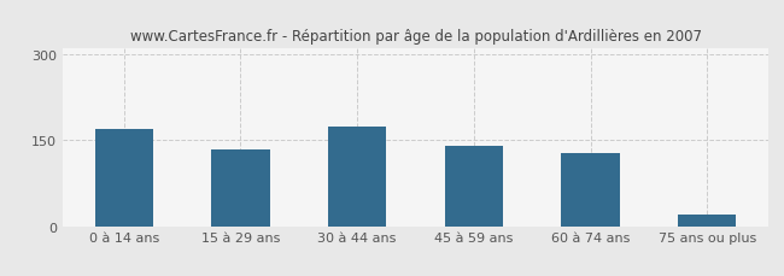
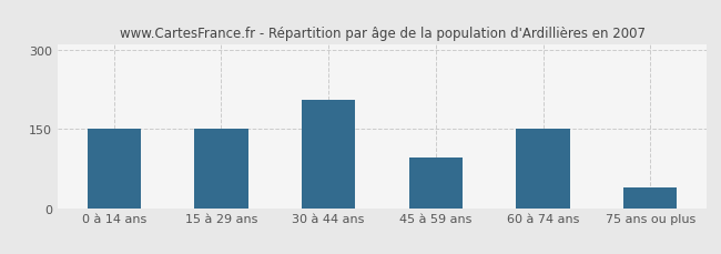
0 à 14 ans: 170 -> 150
15 à 29 ans: 133 -> 150
30 à 44 ans: 175 -> 205
45 à 59 ans: 141 -> 95
60 à 74 ans: 127 -> 150
75 ans ou plus: 20 -> 40
